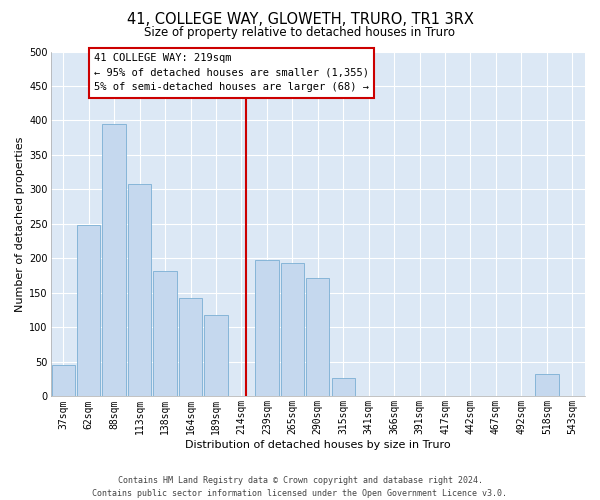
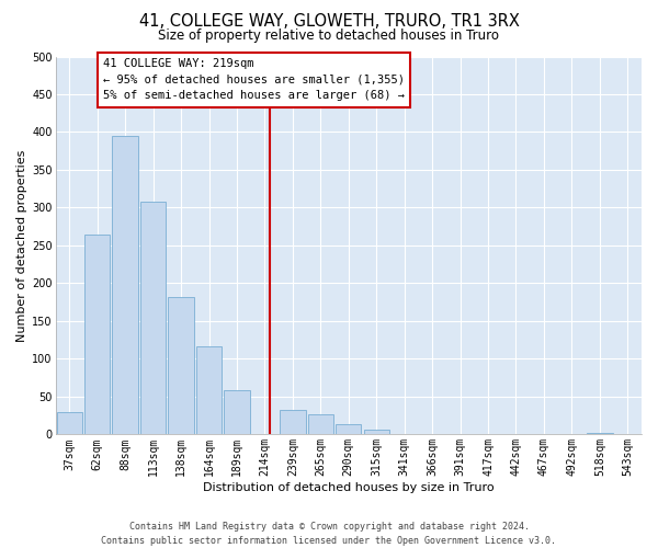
37sqm: 46 -> 30
62sqm: 248 -> 265
164sqm: 142 -> 117
189sqm: 118 -> 59
239sqm: 198 -> 33
265sqm: 194 -> 26
290sqm: 172 -> 14
315sqm: 26 -> 6
518sqm: 32 -> 2
